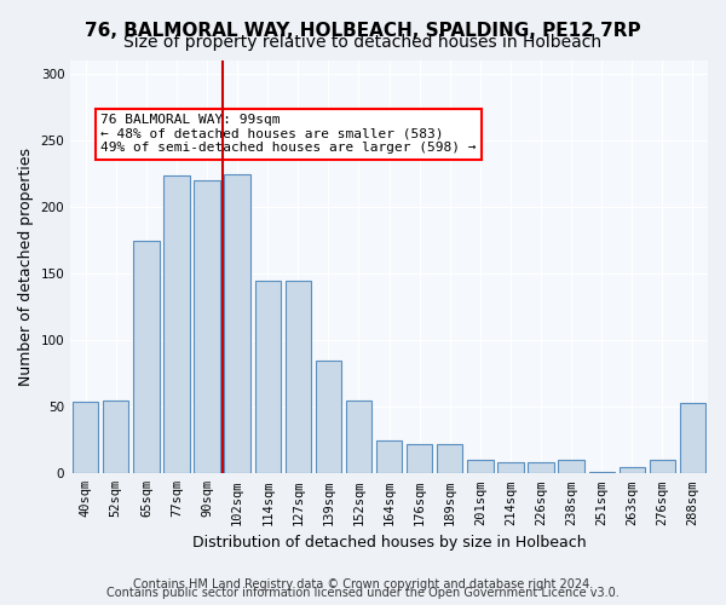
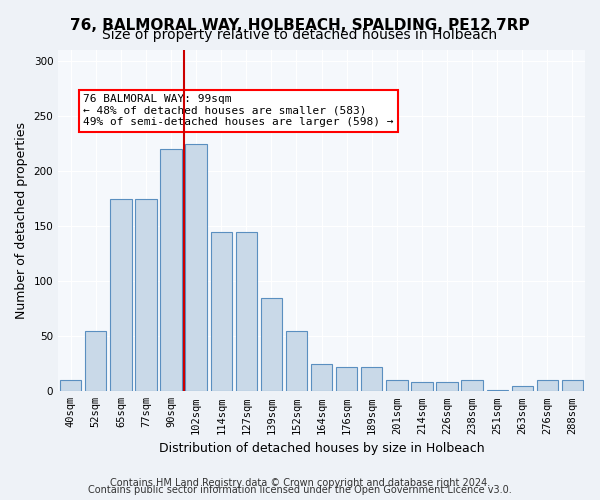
40sqm: 54 -> 10
77sqm: 224 -> 175
288sqm: 53 -> 10
